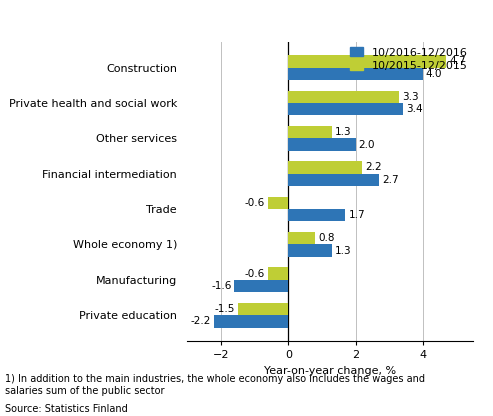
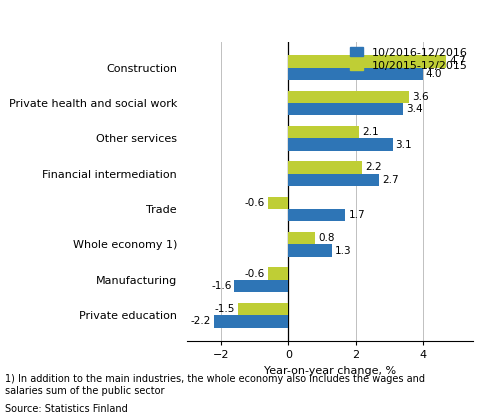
10/2015-12/2015/Private health and social work: 3.3 -> 3.6
10/2015-12/2015/Other services: 1.3 -> 2.1
10/2016-12/2016/Other services: 2.0 -> 3.1
